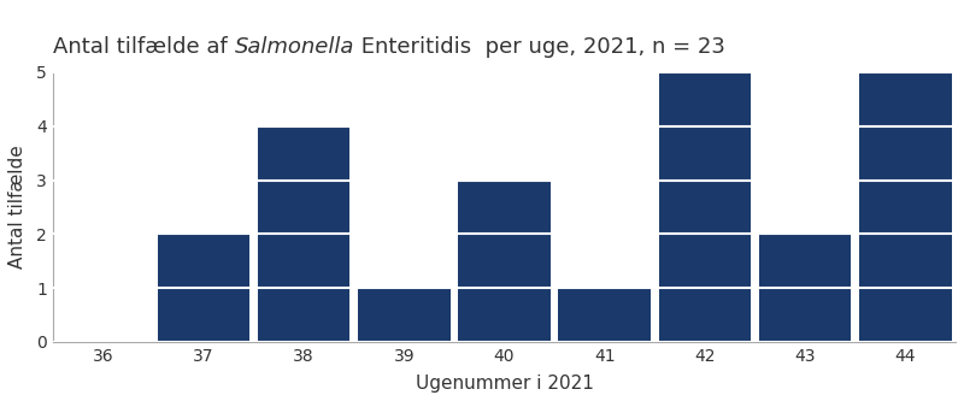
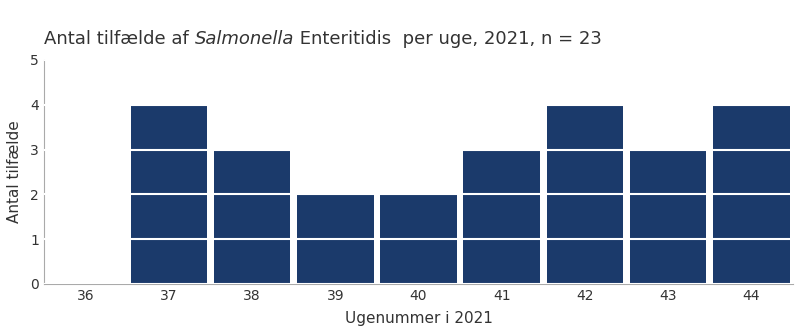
37: 2 -> 4
38: 4 -> 3
39: 1 -> 2
40: 3 -> 2
41: 1 -> 3
42: 5 -> 4
43: 2 -> 3
44: 5 -> 4
